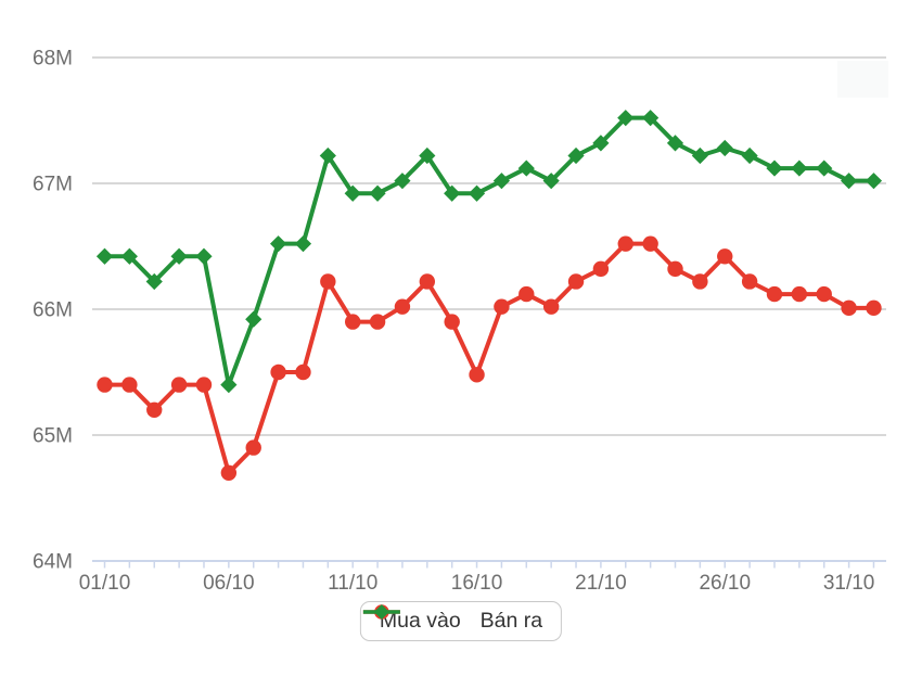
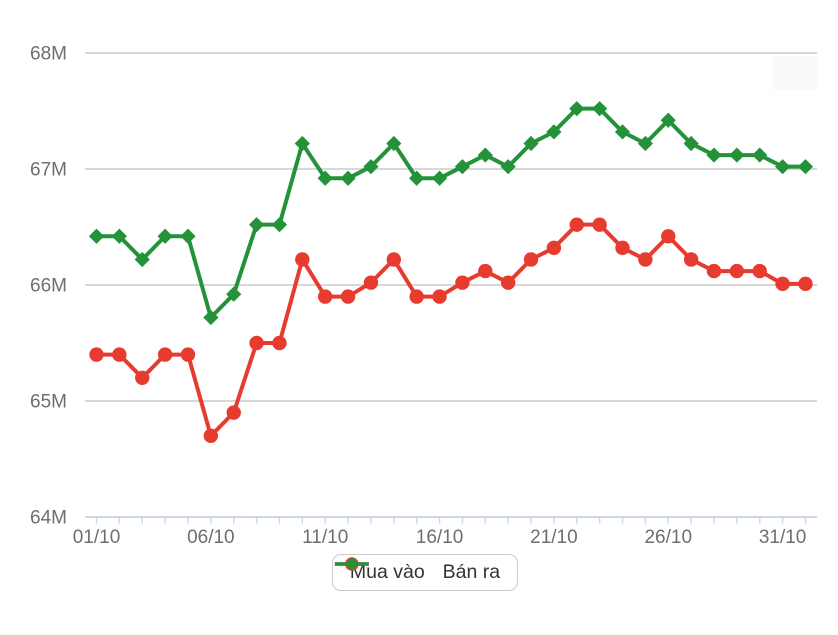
Bán ra/06/10: 65.40M -> 65.72M
Mua vào/16/10: 65.48M -> 65.90M
Bán ra/26/10: 67.28M -> 67.42M
